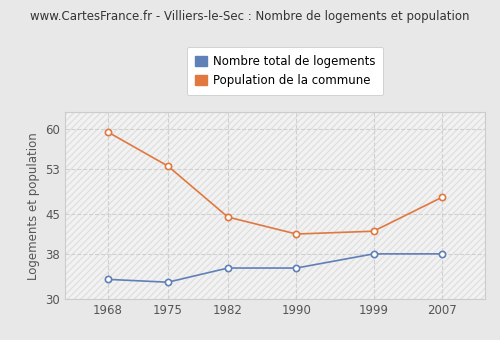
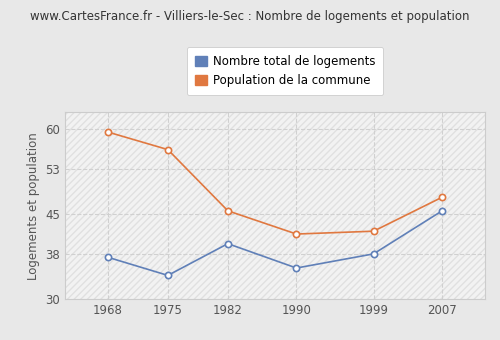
Nombre total de logements/1968: 33.5 -> 37.4
Nombre total de logements/1975: 33.0 -> 34.2
Population de la commune/1975: 53.5 -> 56.4
Nombre total de logements/1982: 35.5 -> 39.8
Population de la commune/1982: 44.5 -> 45.6
Nombre total de logements/2007: 38.0 -> 45.6
